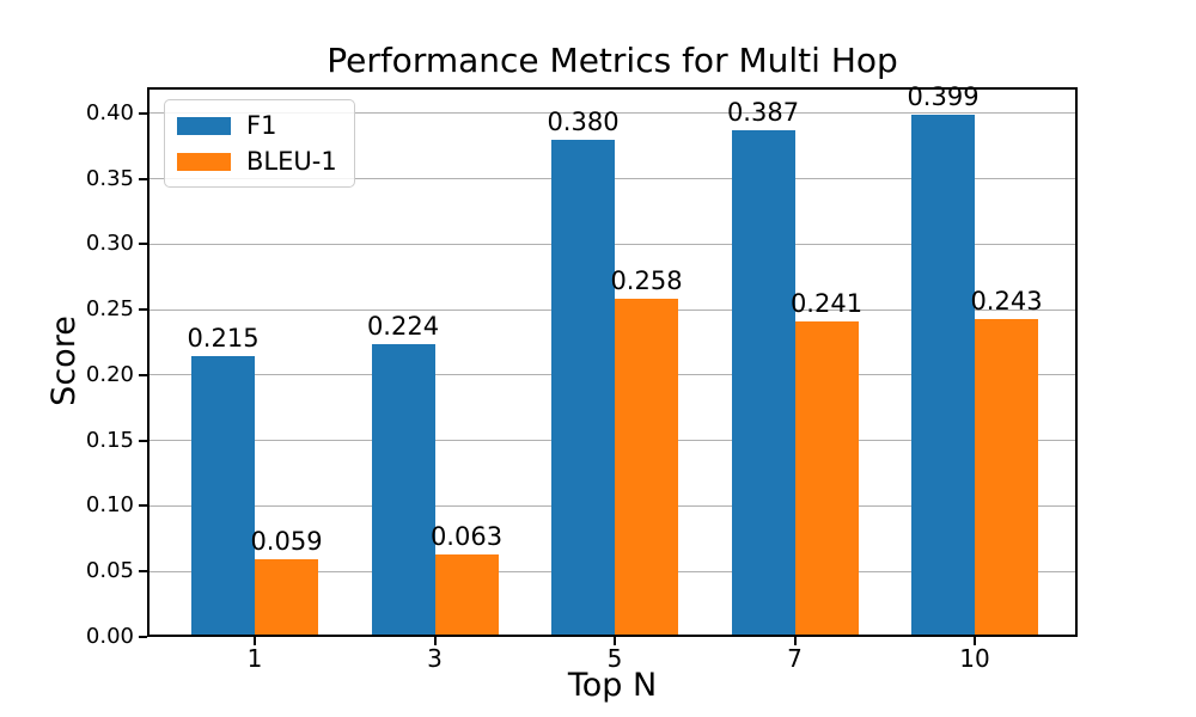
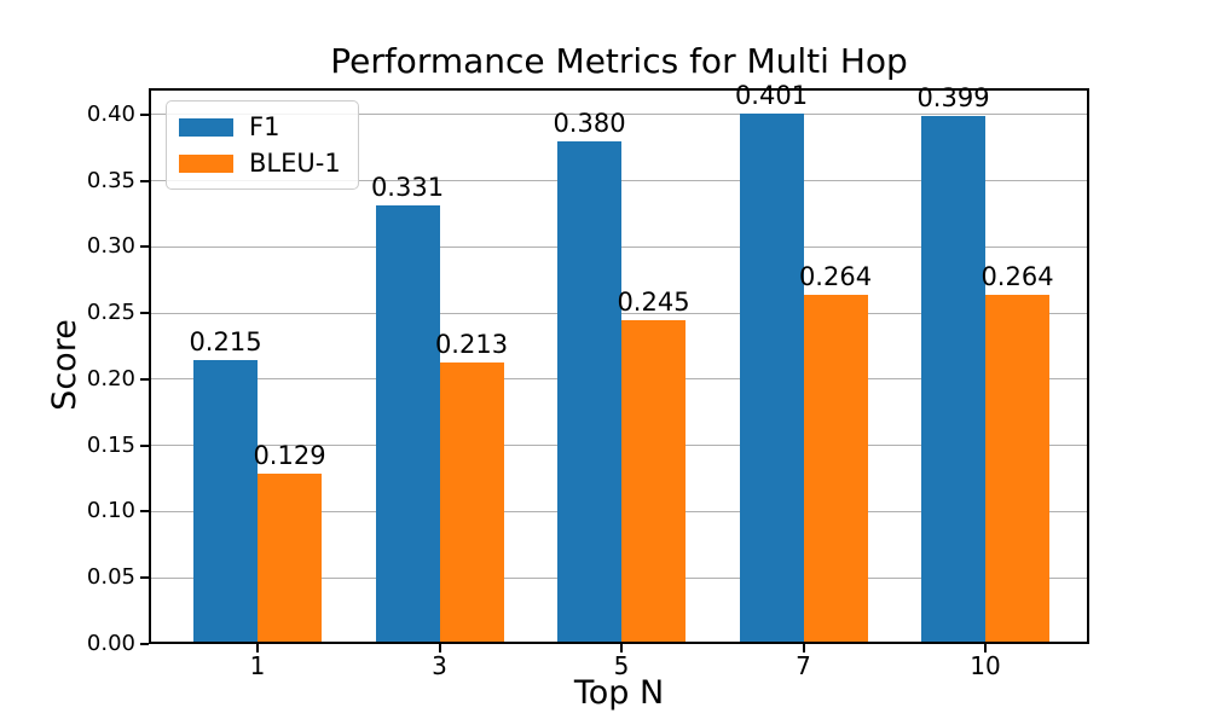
BLEU-1/1: 0.059 -> 0.129
F1/3: 0.224 -> 0.331
BLEU-1/3: 0.063 -> 0.213
BLEU-1/5: 0.258 -> 0.245
F1/7: 0.387 -> 0.401
BLEU-1/7: 0.241 -> 0.264
BLEU-1/10: 0.243 -> 0.264
